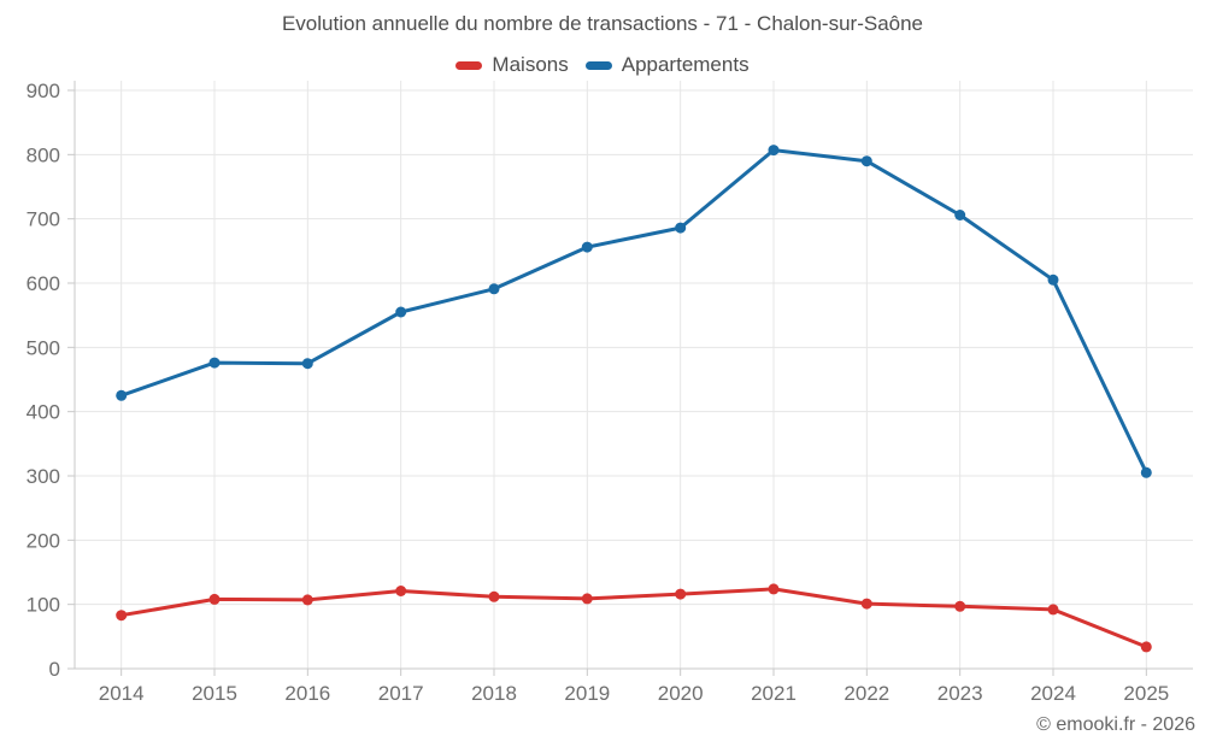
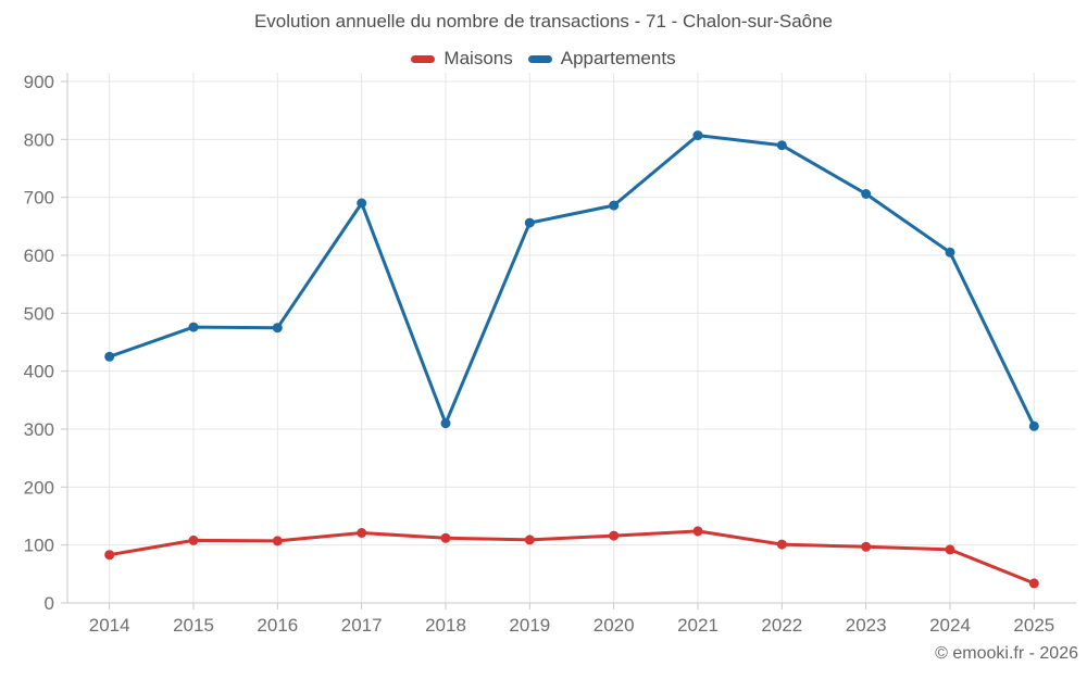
Appartements/2017: 560 -> 690
Appartements/2018: 590 -> 310
